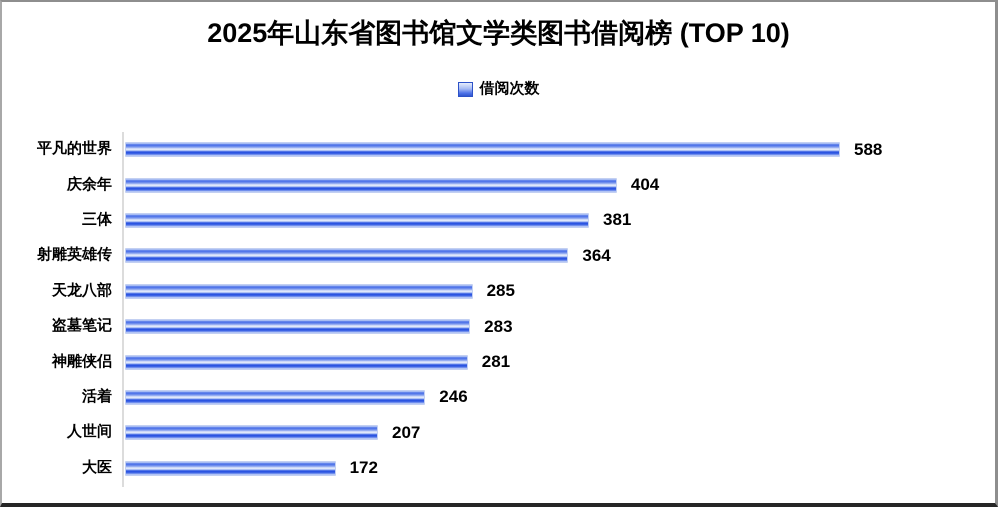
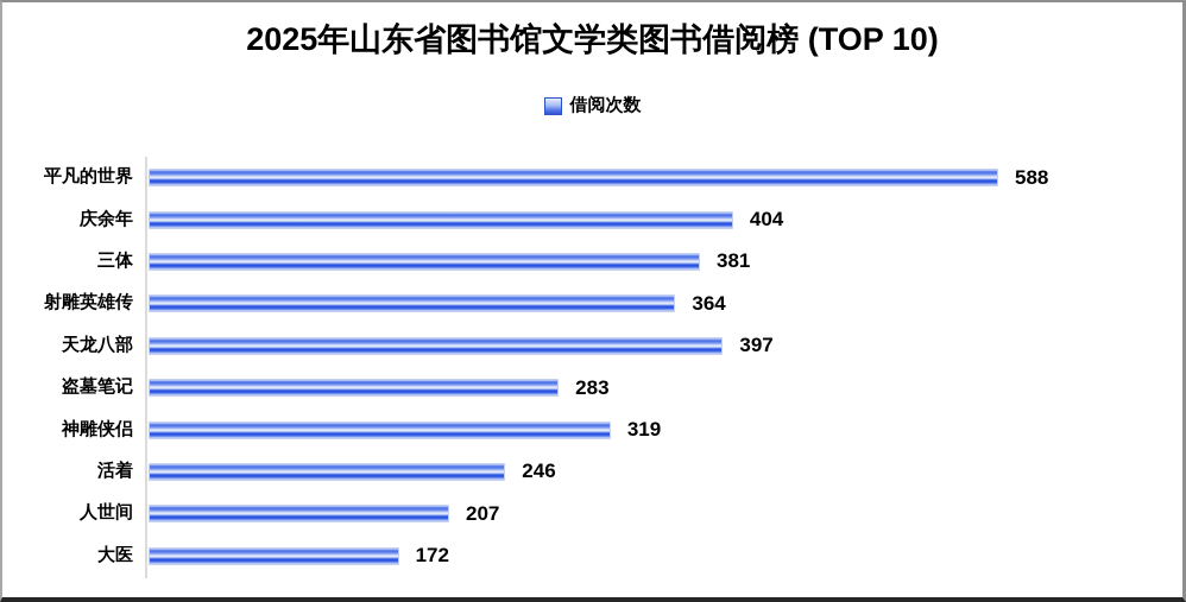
天龙八部: 285 -> 397
神雕侠侣: 281 -> 319
